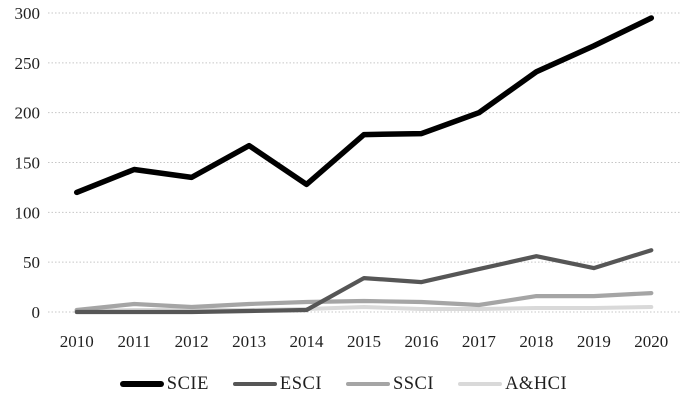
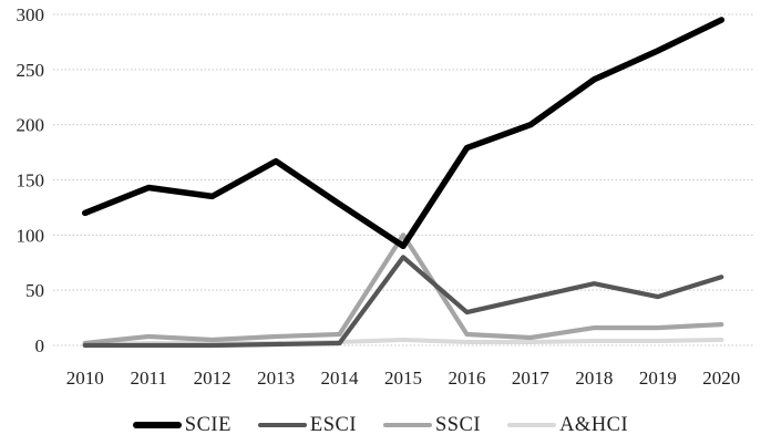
SCIE/2015: 180 -> 90
ESCI/2015: 30 -> 80
SSCI/2015: 10 -> 100
